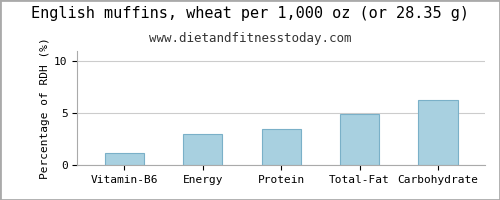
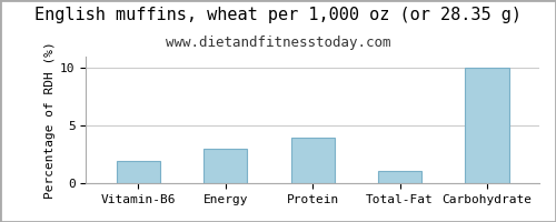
Vitamin-B6: 1.2 -> 2.0
Protein: 3.5 -> 4.0
Total-Fat: 4.9 -> 1.1
Carbohydrate: 6.3 -> 10.0
